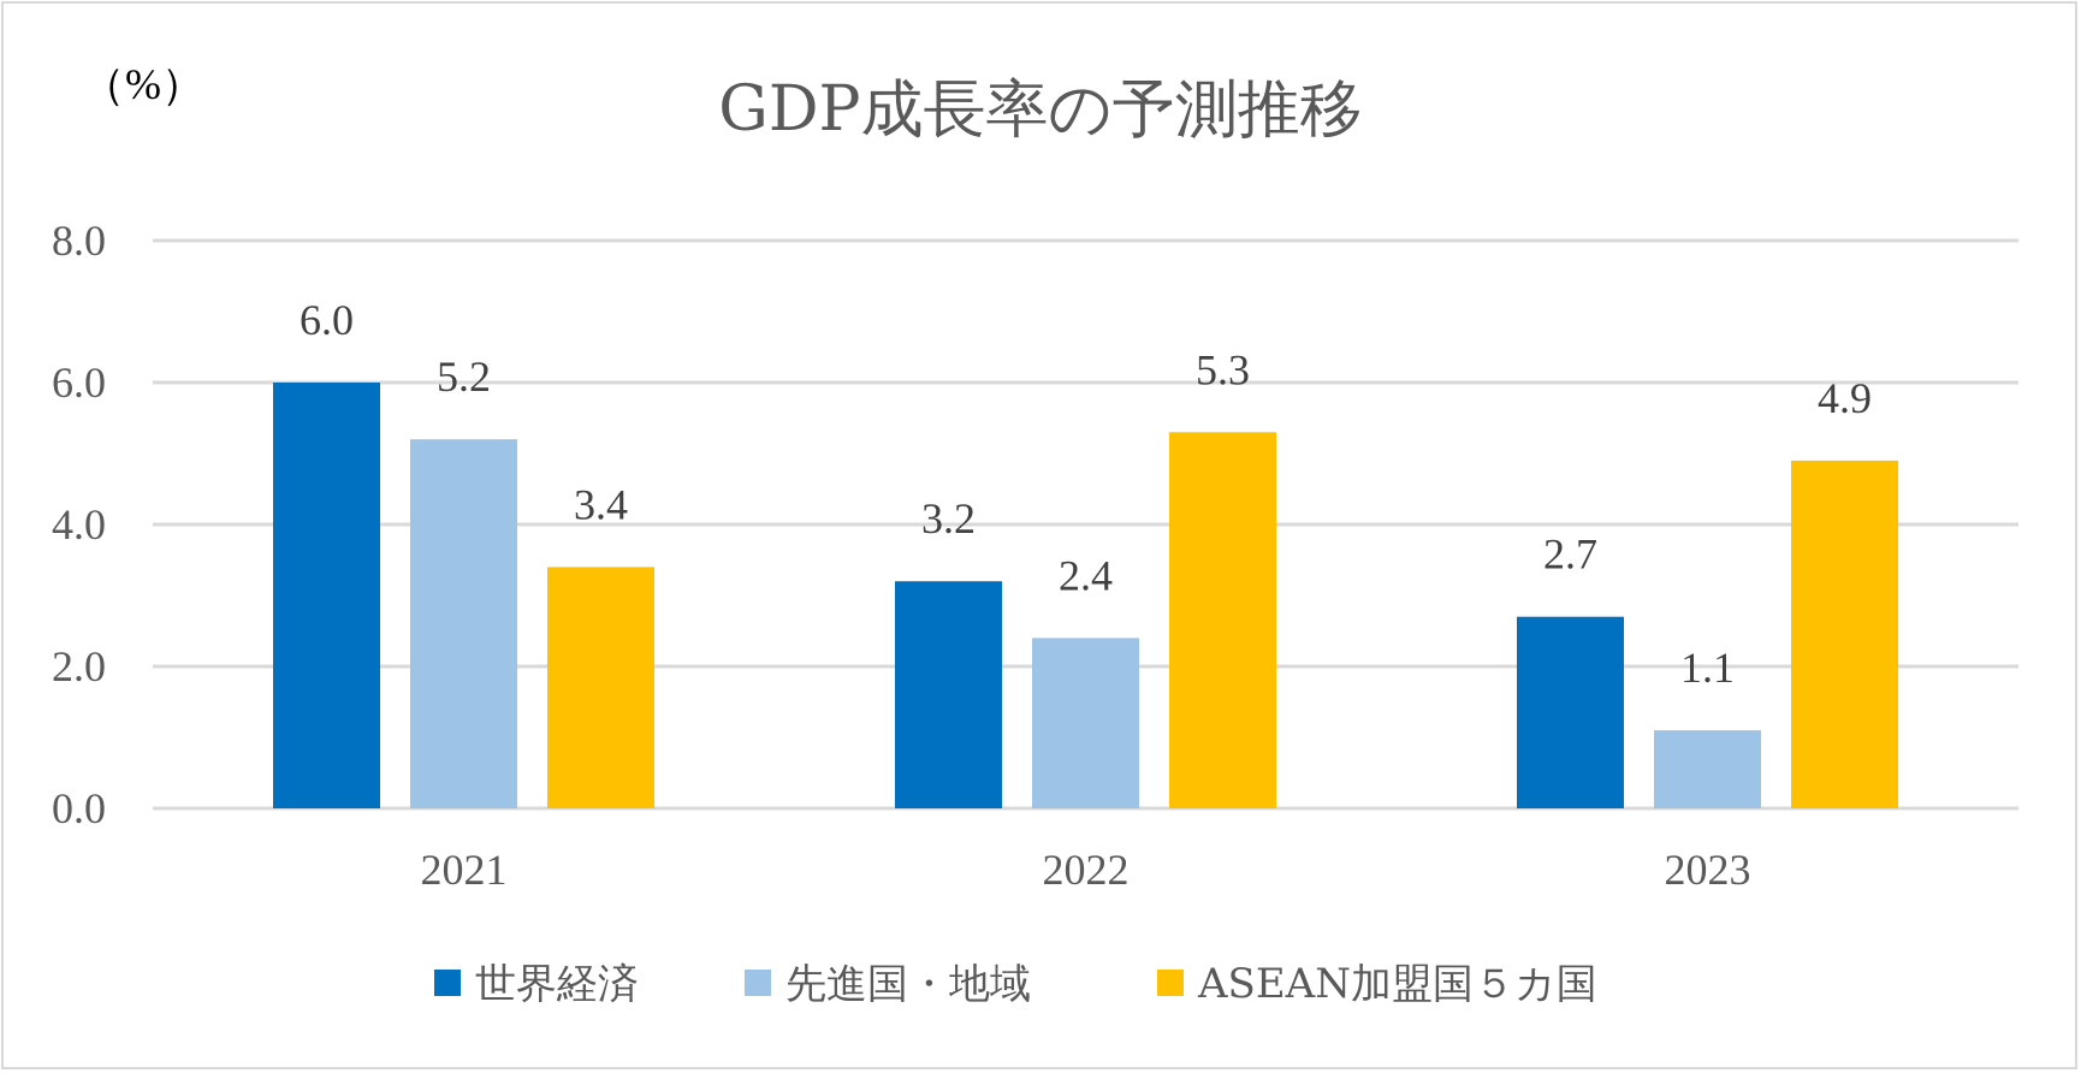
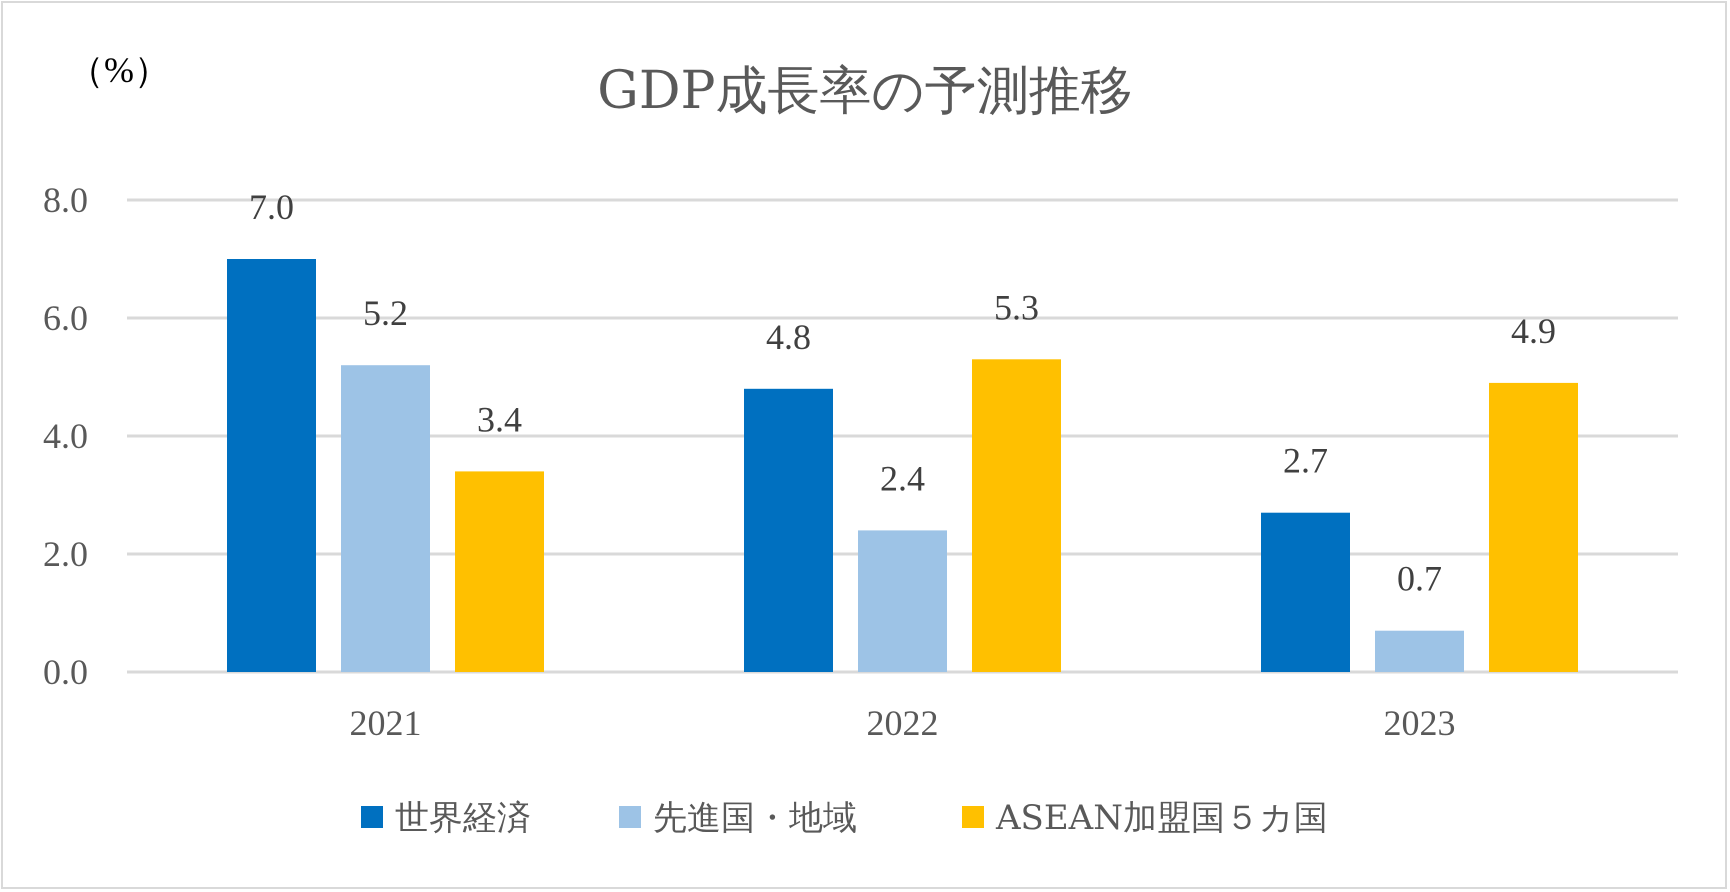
世界経済/2021: 6.0 -> 7.0
世界経済/2022: 3.2 -> 4.8
先進国・地域/2023: 1.1 -> 0.7
